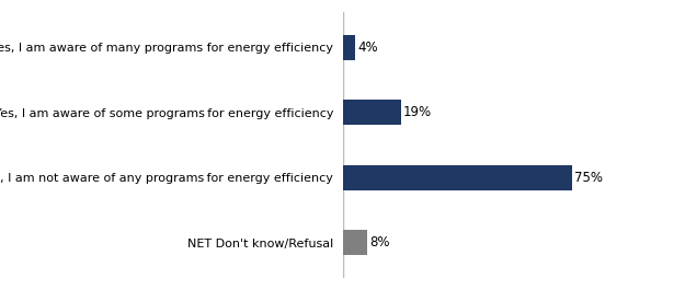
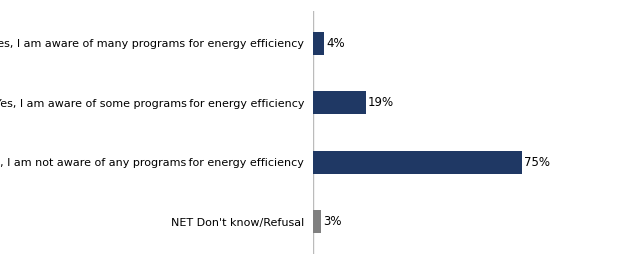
NET Don't know/Refusal: 8% -> 3%
